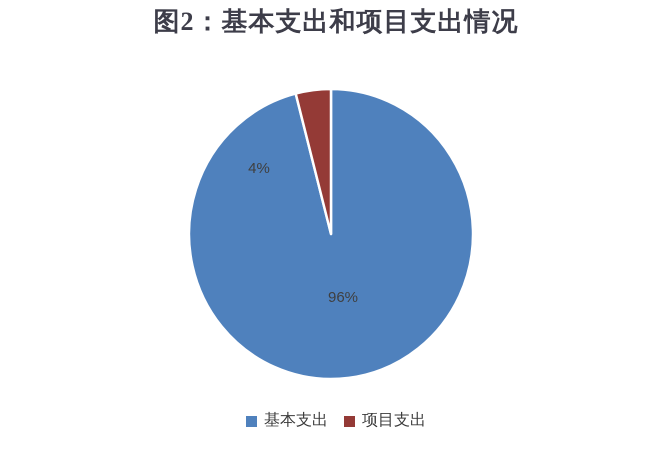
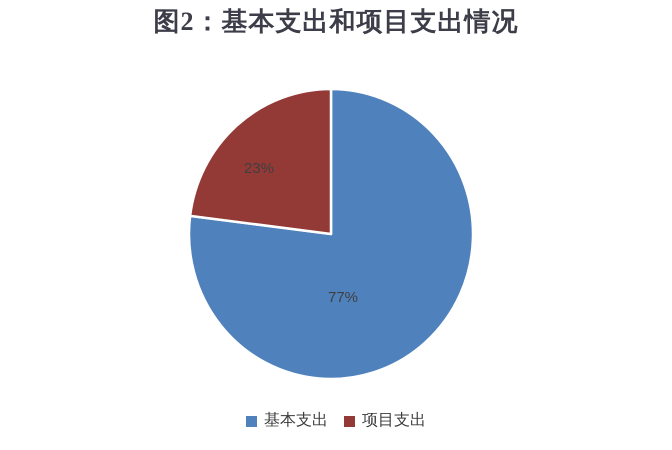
基本支出: 96% -> 77%
项目支出: 4% -> 23%
